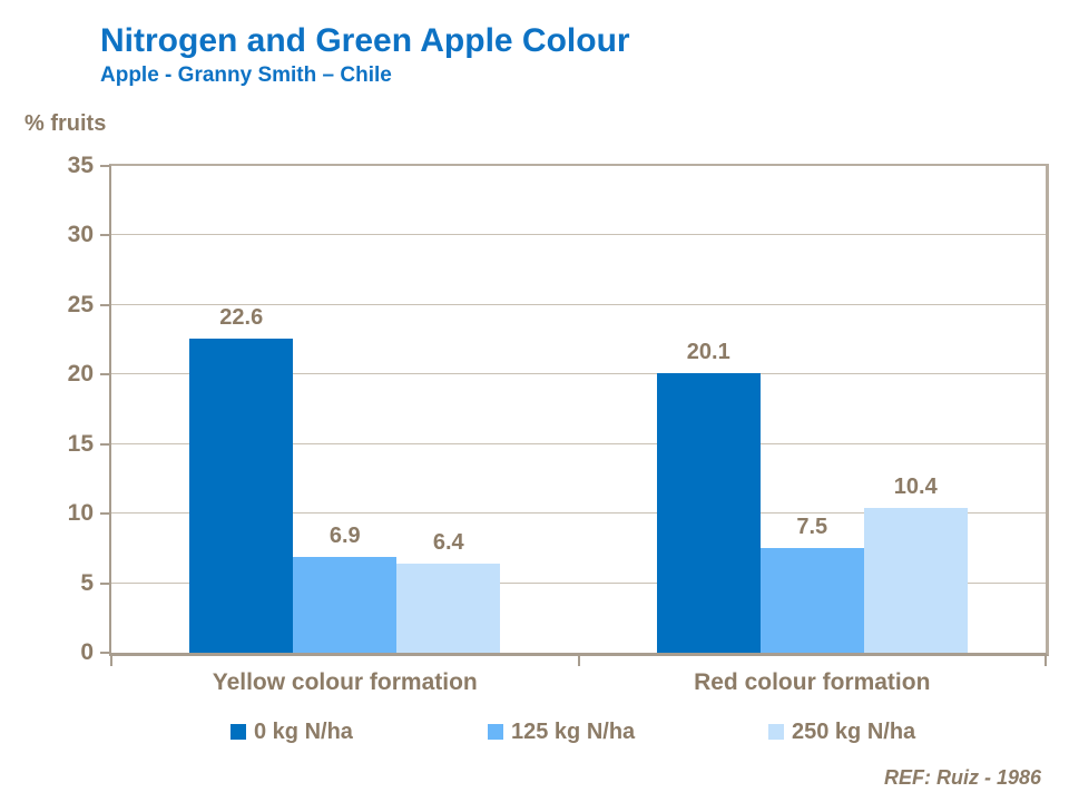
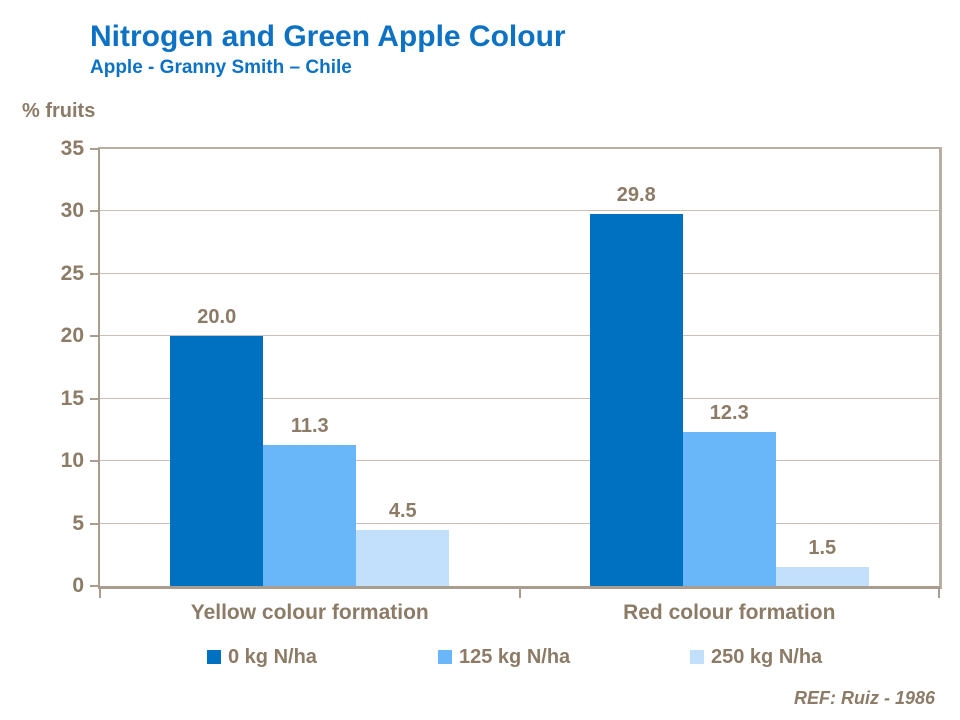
0 kg N/ha/Yellow colour formation: 22.6 -> 20.0
125 kg N/ha/Yellow colour formation: 6.9 -> 11.3
250 kg N/ha/Yellow colour formation: 6.4 -> 4.5
0 kg N/ha/Red colour formation: 20.1 -> 29.8
125 kg N/ha/Red colour formation: 7.5 -> 12.3
250 kg N/ha/Red colour formation: 10.4 -> 1.5
